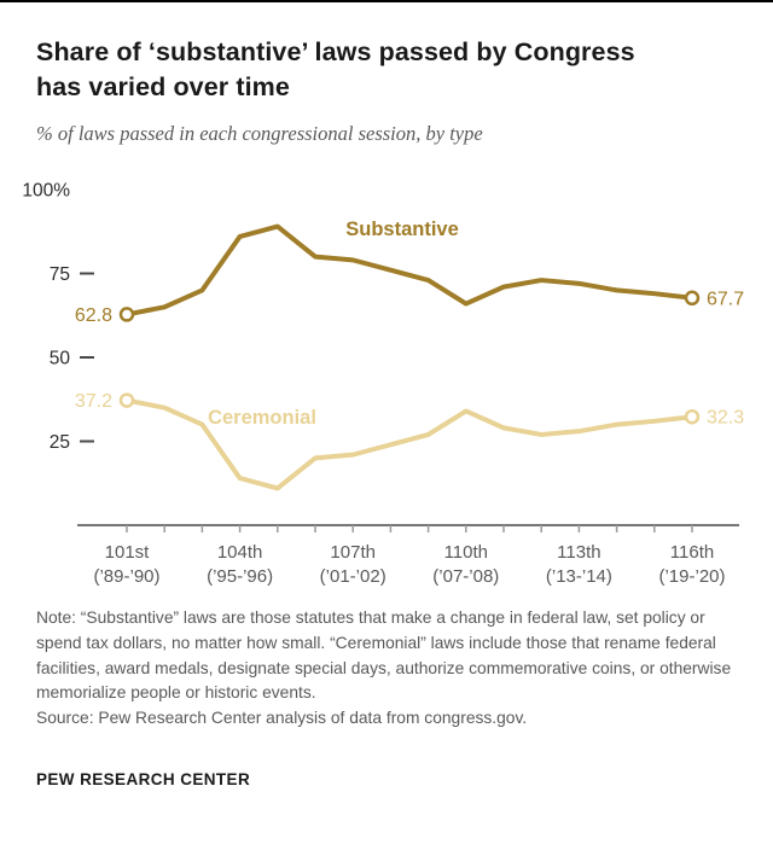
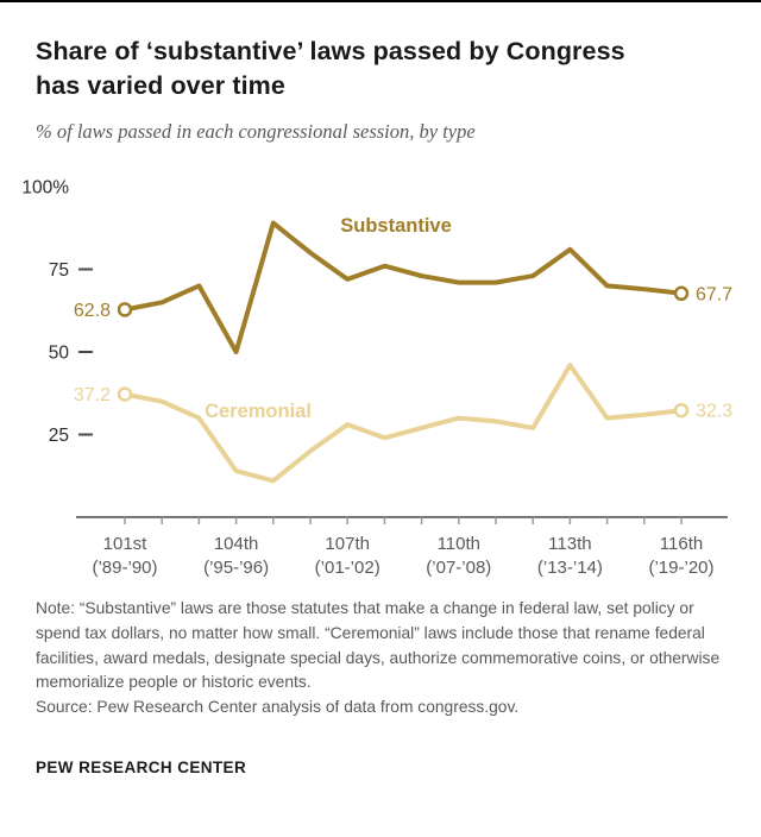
Substantive/104th: 86% -> 50%
Substantive/107th: 79% -> 72%
Ceremonial/107th: 21% -> 28%
Substantive/110th: 66% -> 71%
Ceremonial/110th: 34% -> 30%
Substantive/113th: 72% -> 81%
Ceremonial/113th: 28% -> 46%
